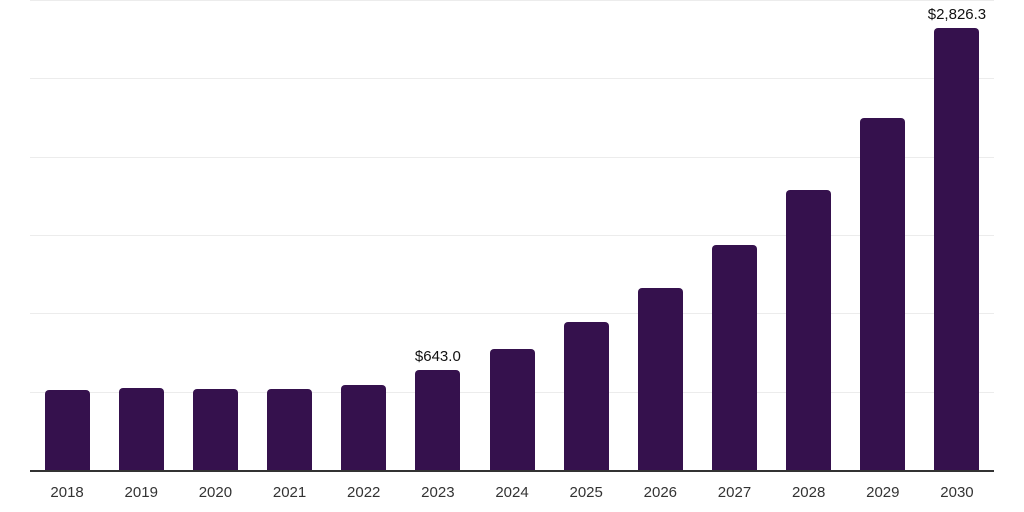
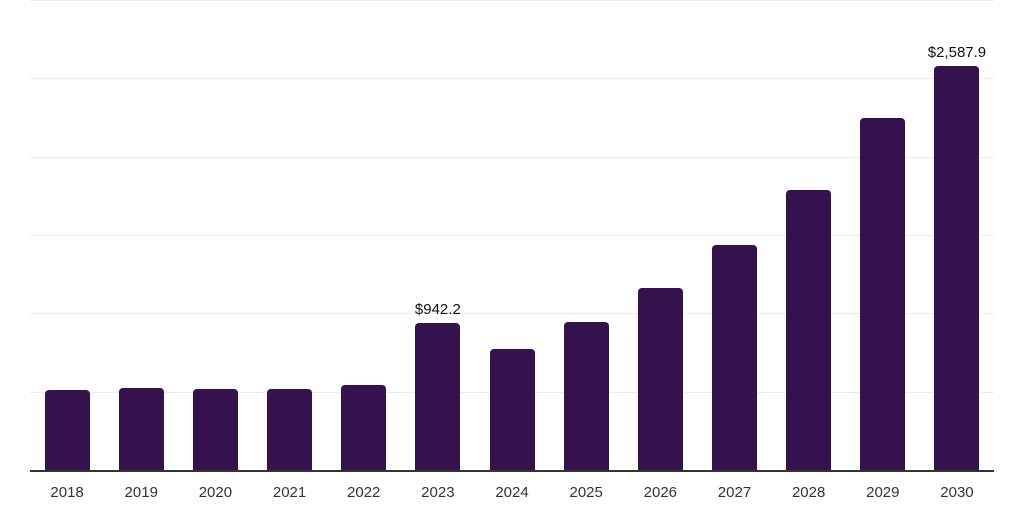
2023: $643.0 -> $942.2
2030: $2,826.3 -> $2,587.9
